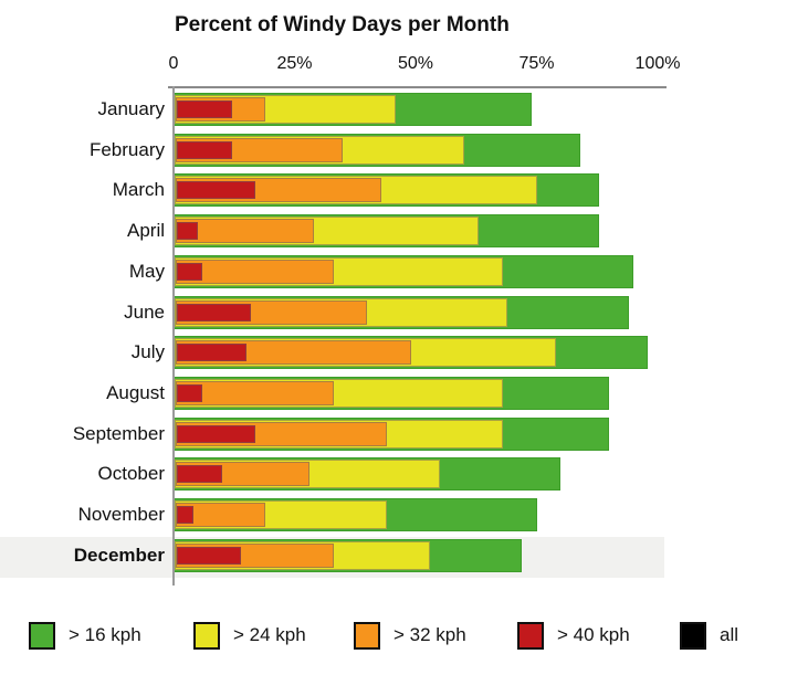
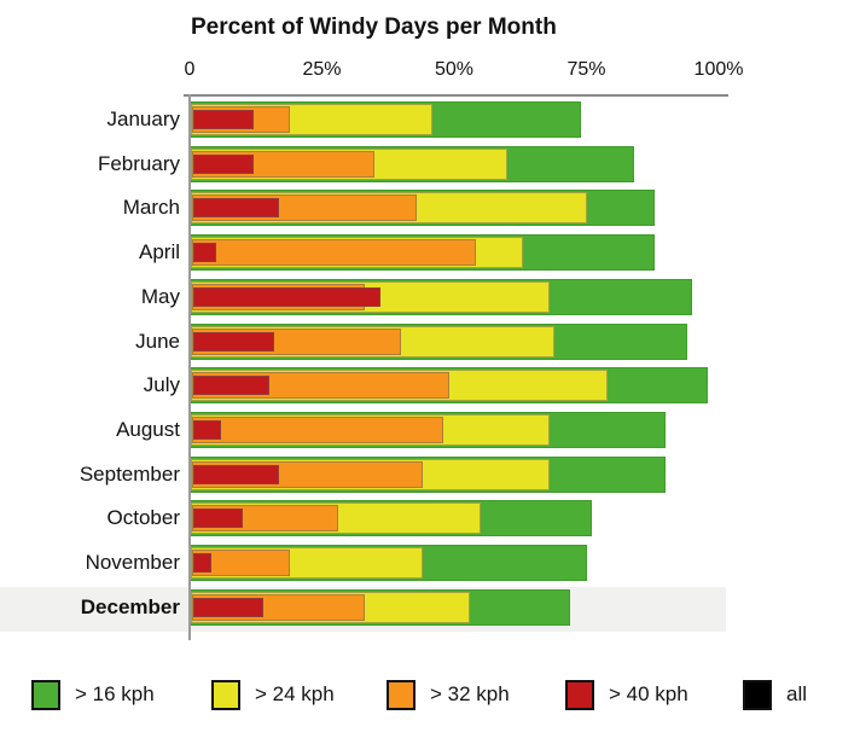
> 32 kph/April: 29% -> 54%
> 40 kph/May: 6% -> 36%
> 32 kph/August: 33% -> 48%
> 16 kph/October: 80% -> 76%
